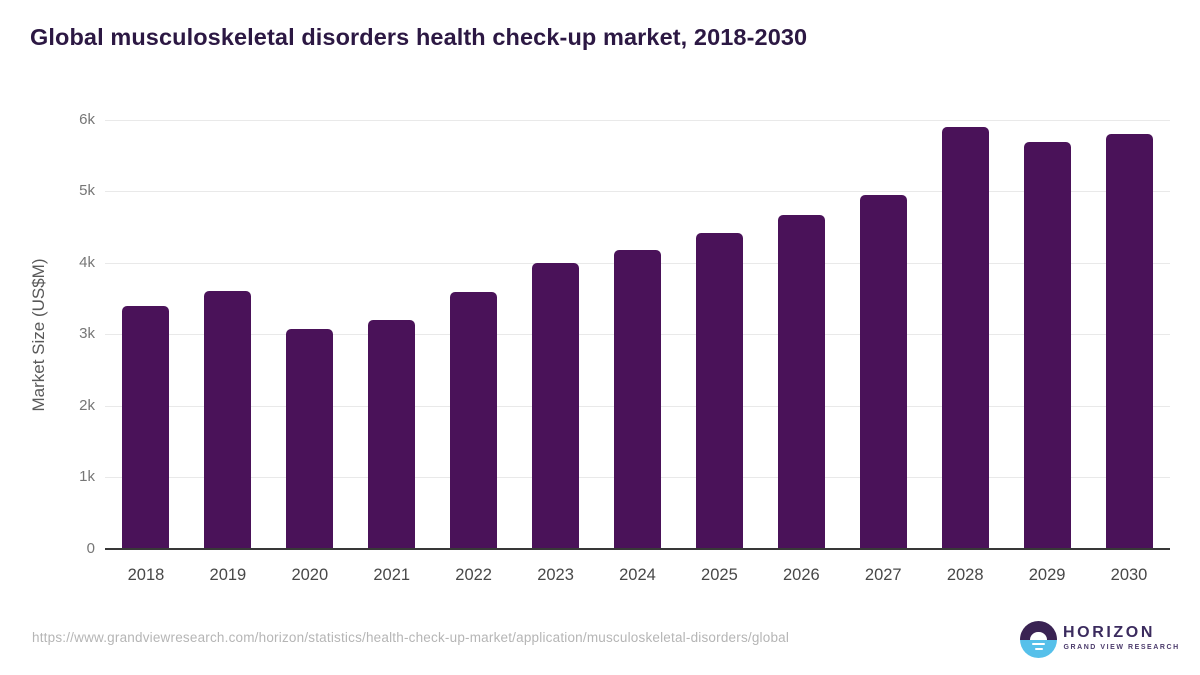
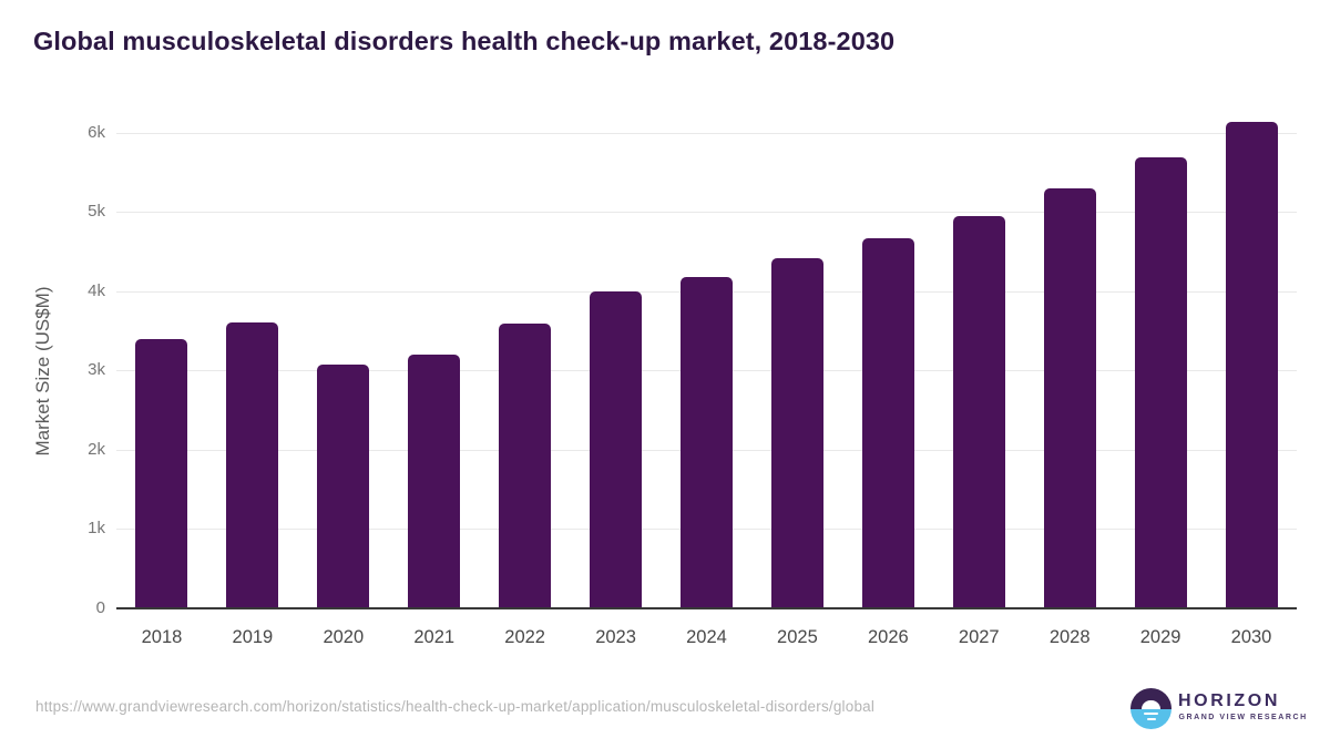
2028: 5.9k -> 5.3k
2030: 5.8k -> 6.1k
